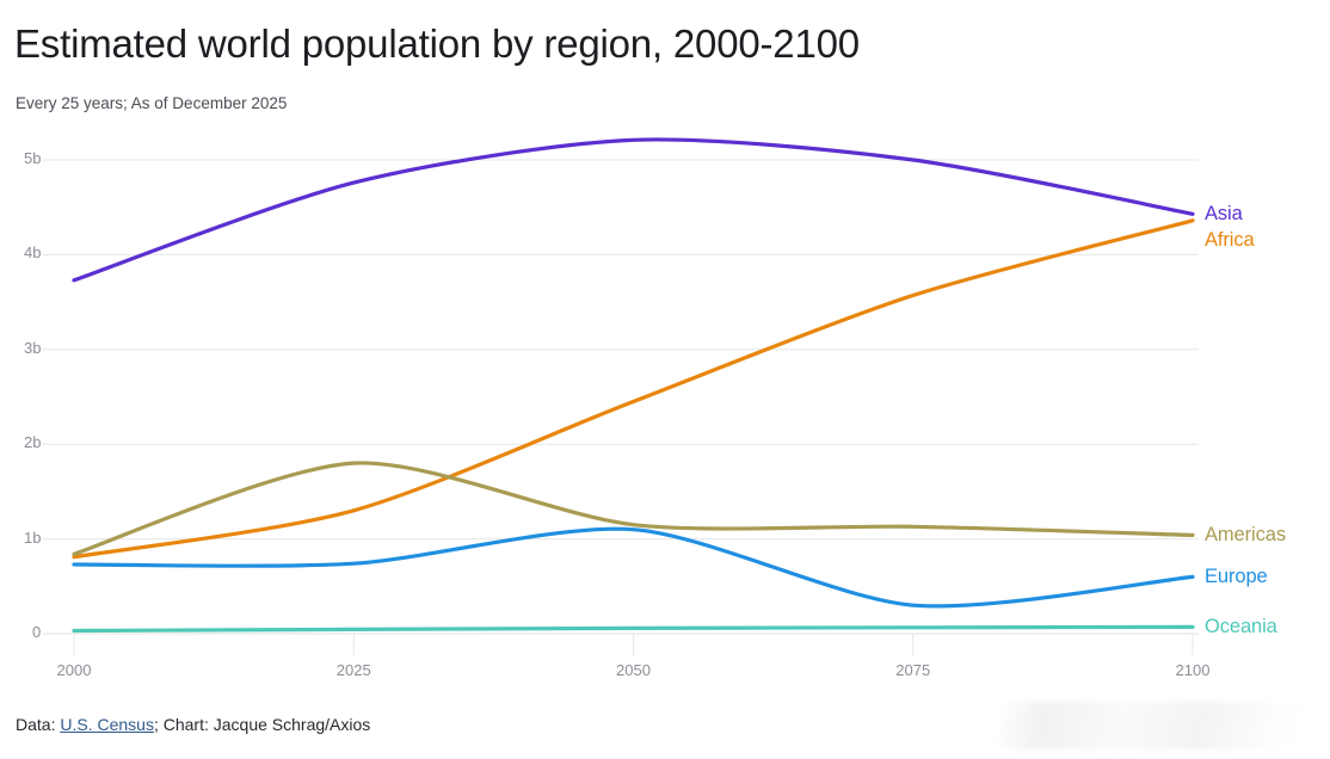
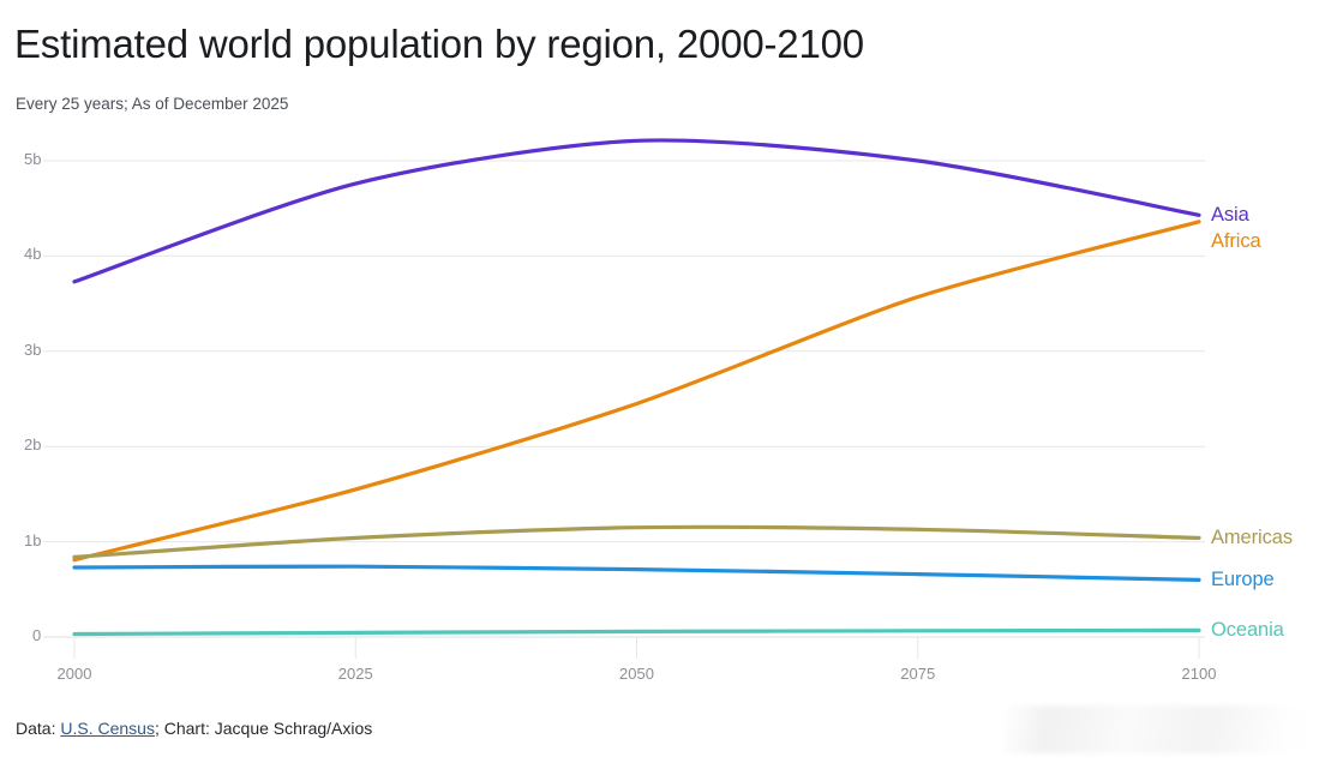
Africa/2025: 1.3b -> 1.6b
Americas/2025: 1.8b -> 1.0b
Europe/2050: 1.1b -> 0.7b
Europe/2075: 0.3b -> 0.7b
